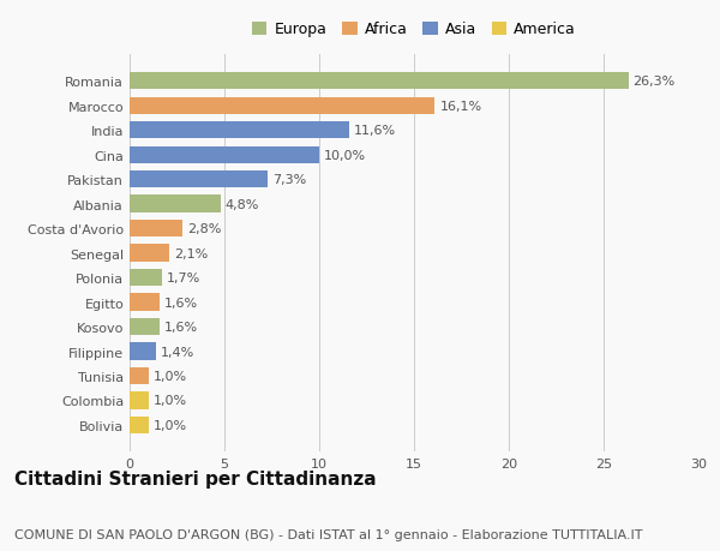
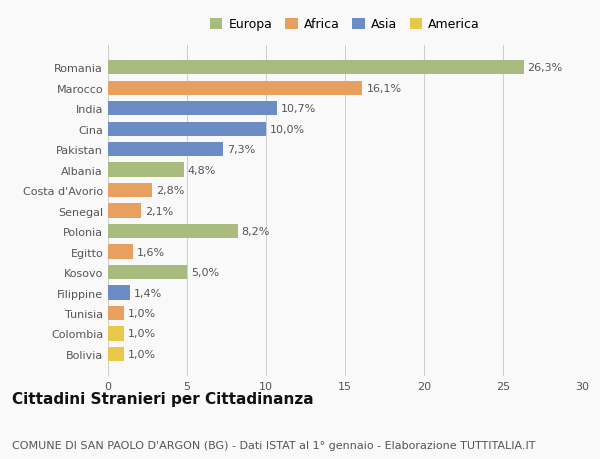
India: 11,6% -> 10,7%
Polonia: 1,7% -> 8,2%
Kosovo: 1,6% -> 5,0%
